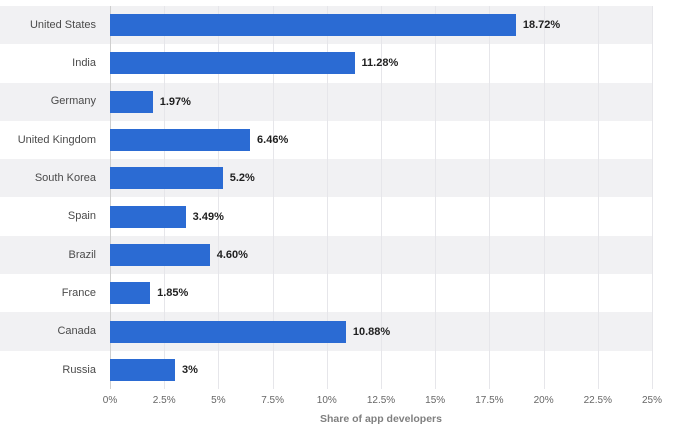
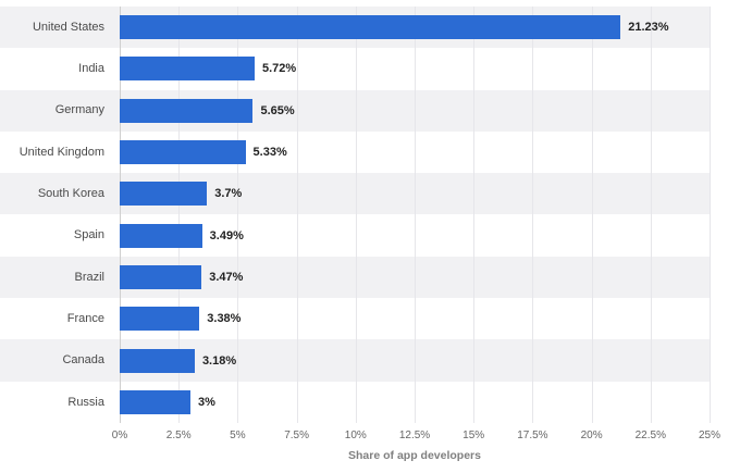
United States: 18.72% -> 21.23%
India: 11.28% -> 5.72%
Germany: 1.97% -> 5.65%
United Kingdom: 6.46% -> 5.33%
South Korea: 5.2% -> 3.7%
Brazil: 4.60% -> 3.47%
France: 1.85% -> 3.38%
Canada: 10.88% -> 3.18%
